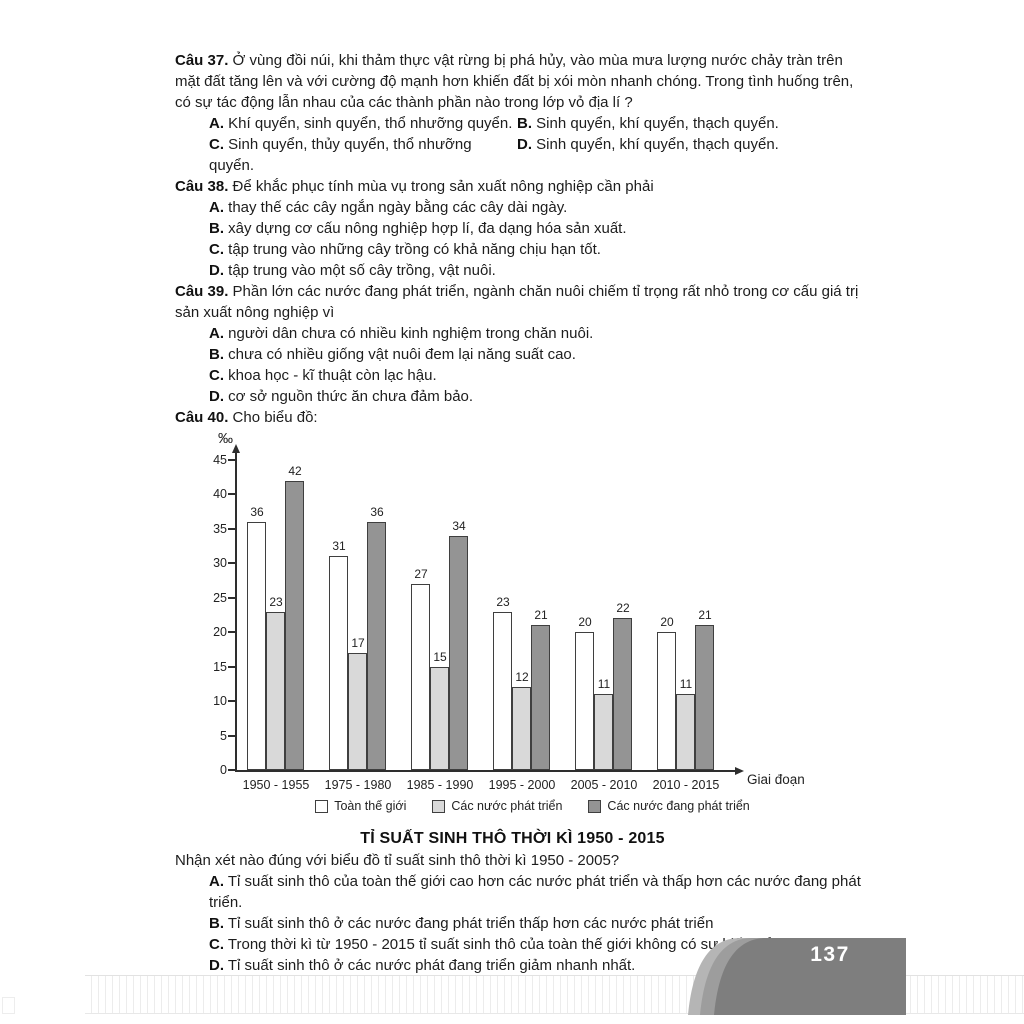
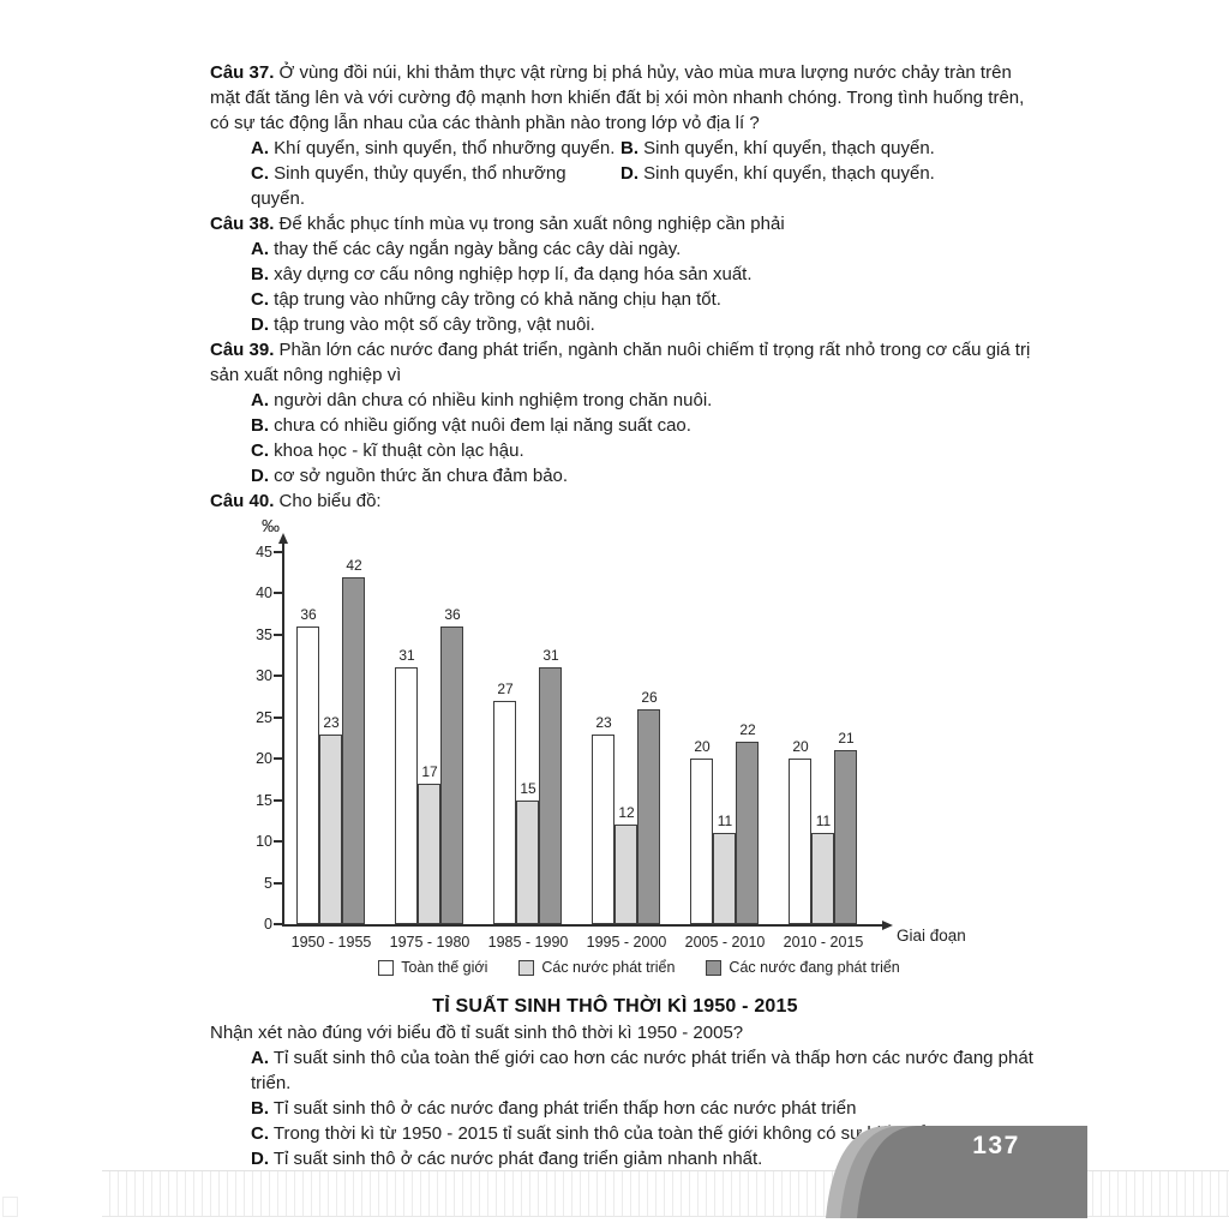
Các nước đang phát triển/1985 - 1990: 34 -> 31
Các nước đang phát triển/1995 - 2000: 21 -> 26
